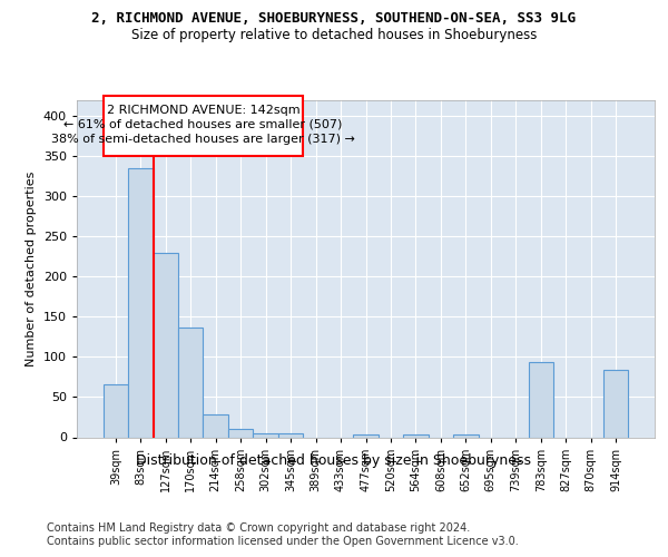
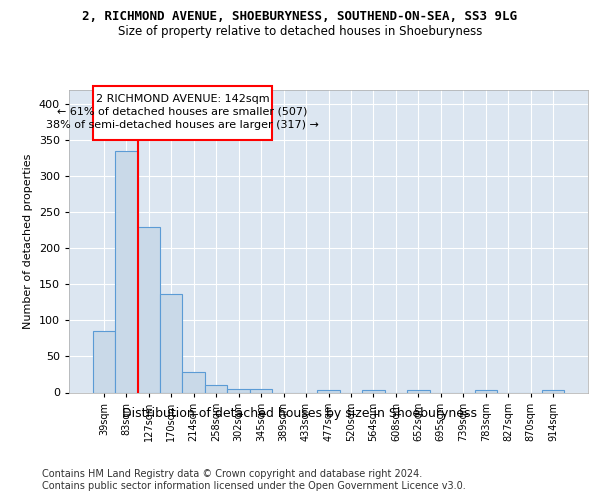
39sqm: 66 -> 85
783sqm: 94 -> 3
914sqm: 84 -> 3
